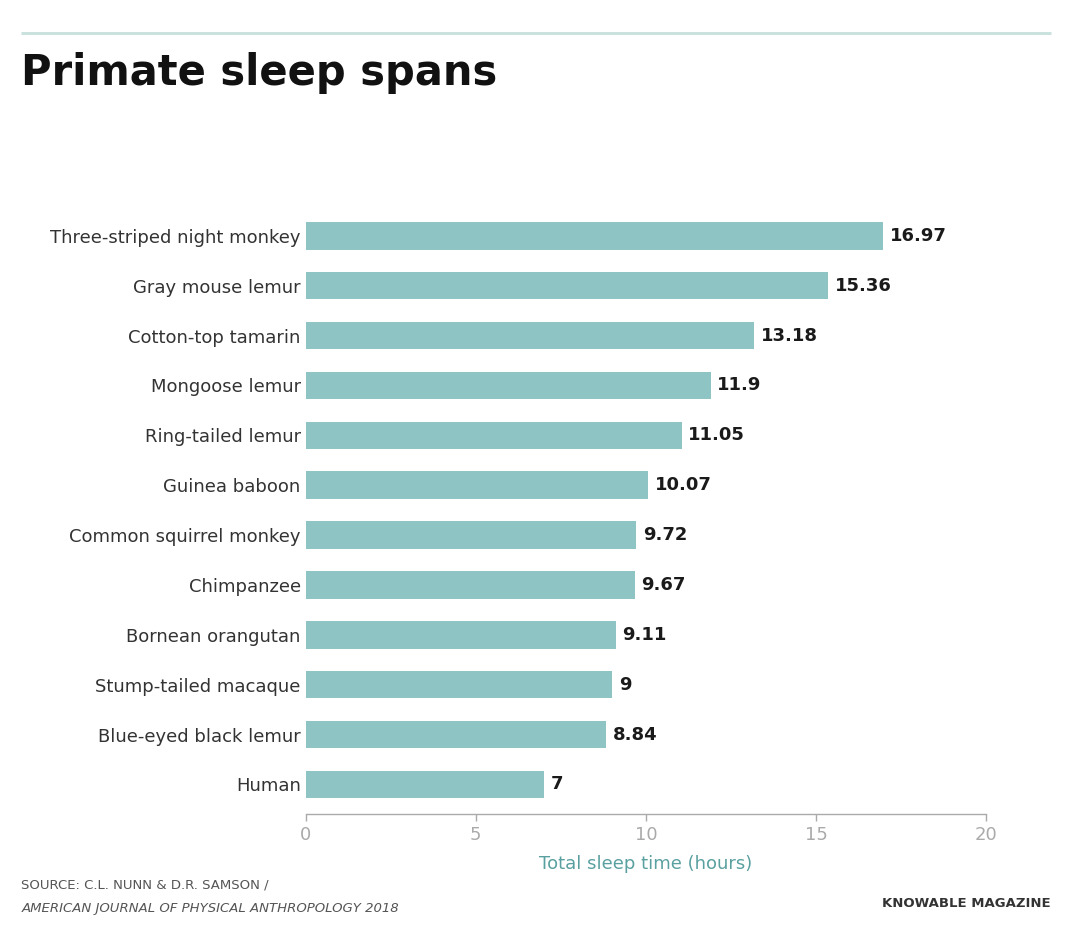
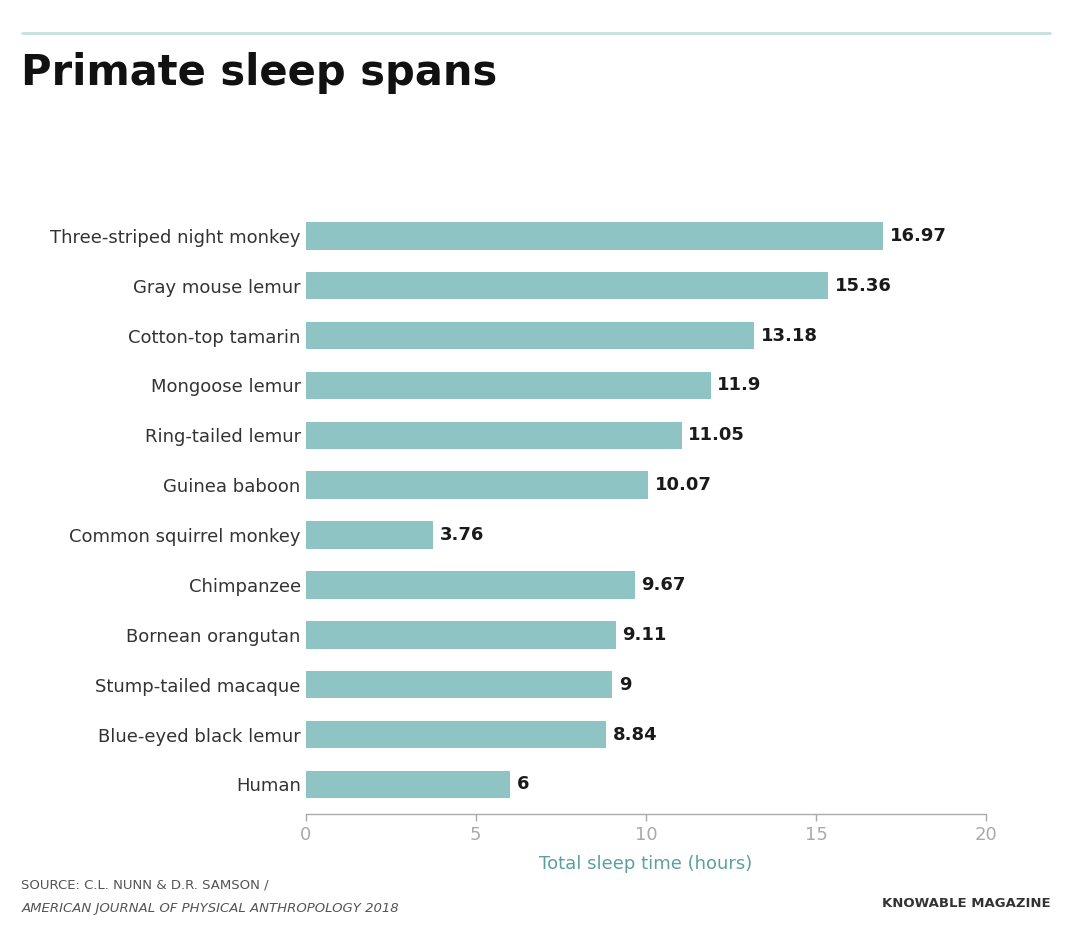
Common squirrel monkey: 9.72 -> 3.76
Human: 7 -> 6
